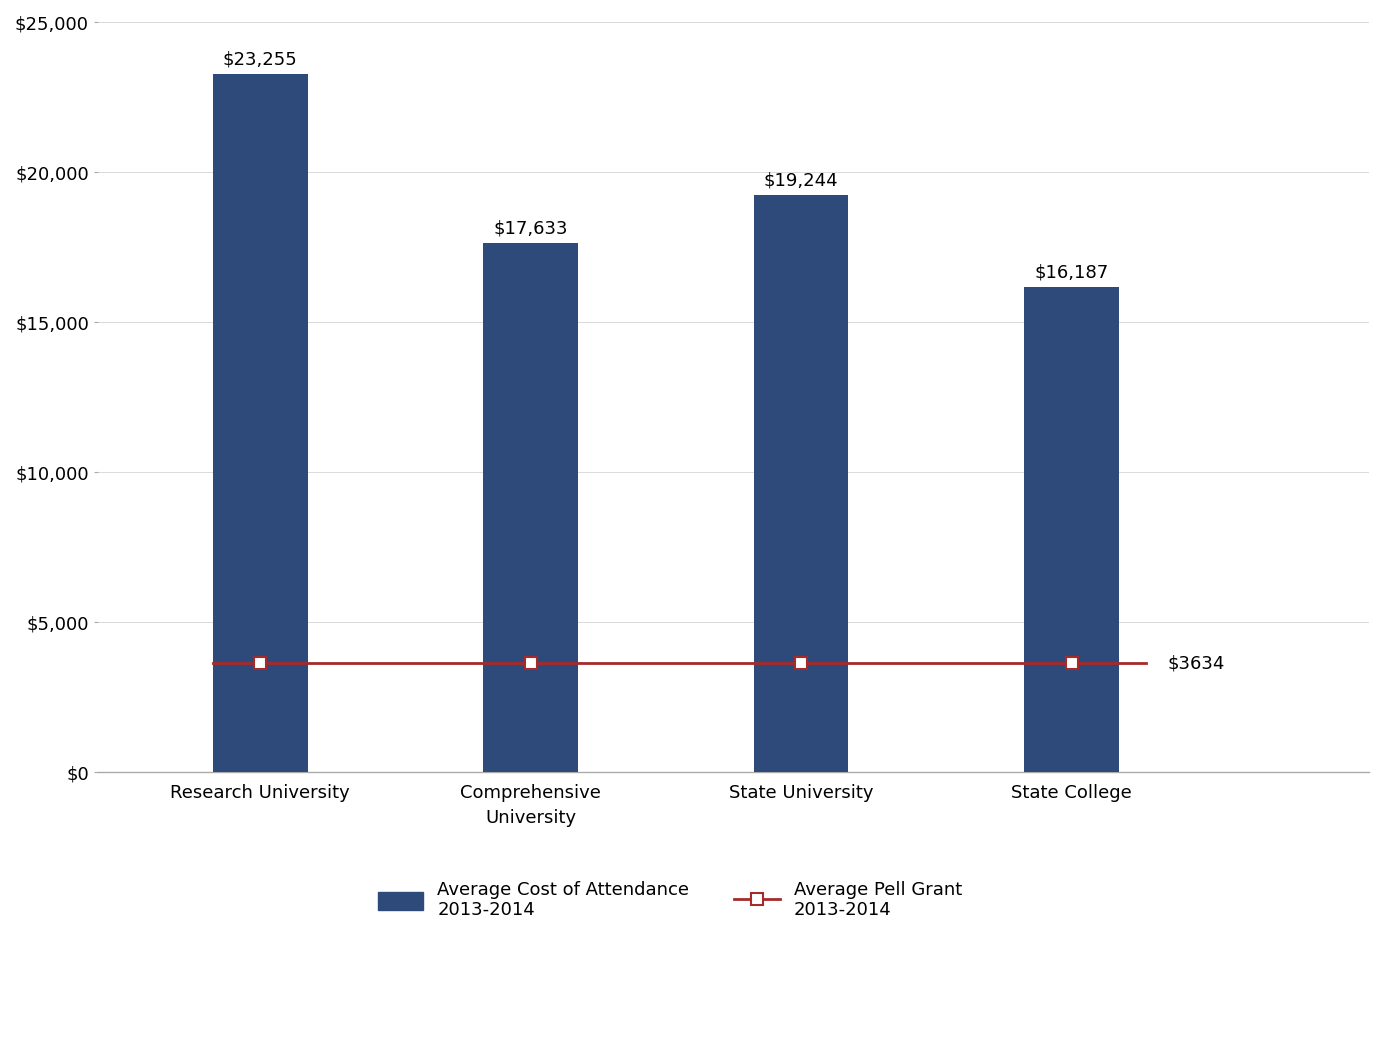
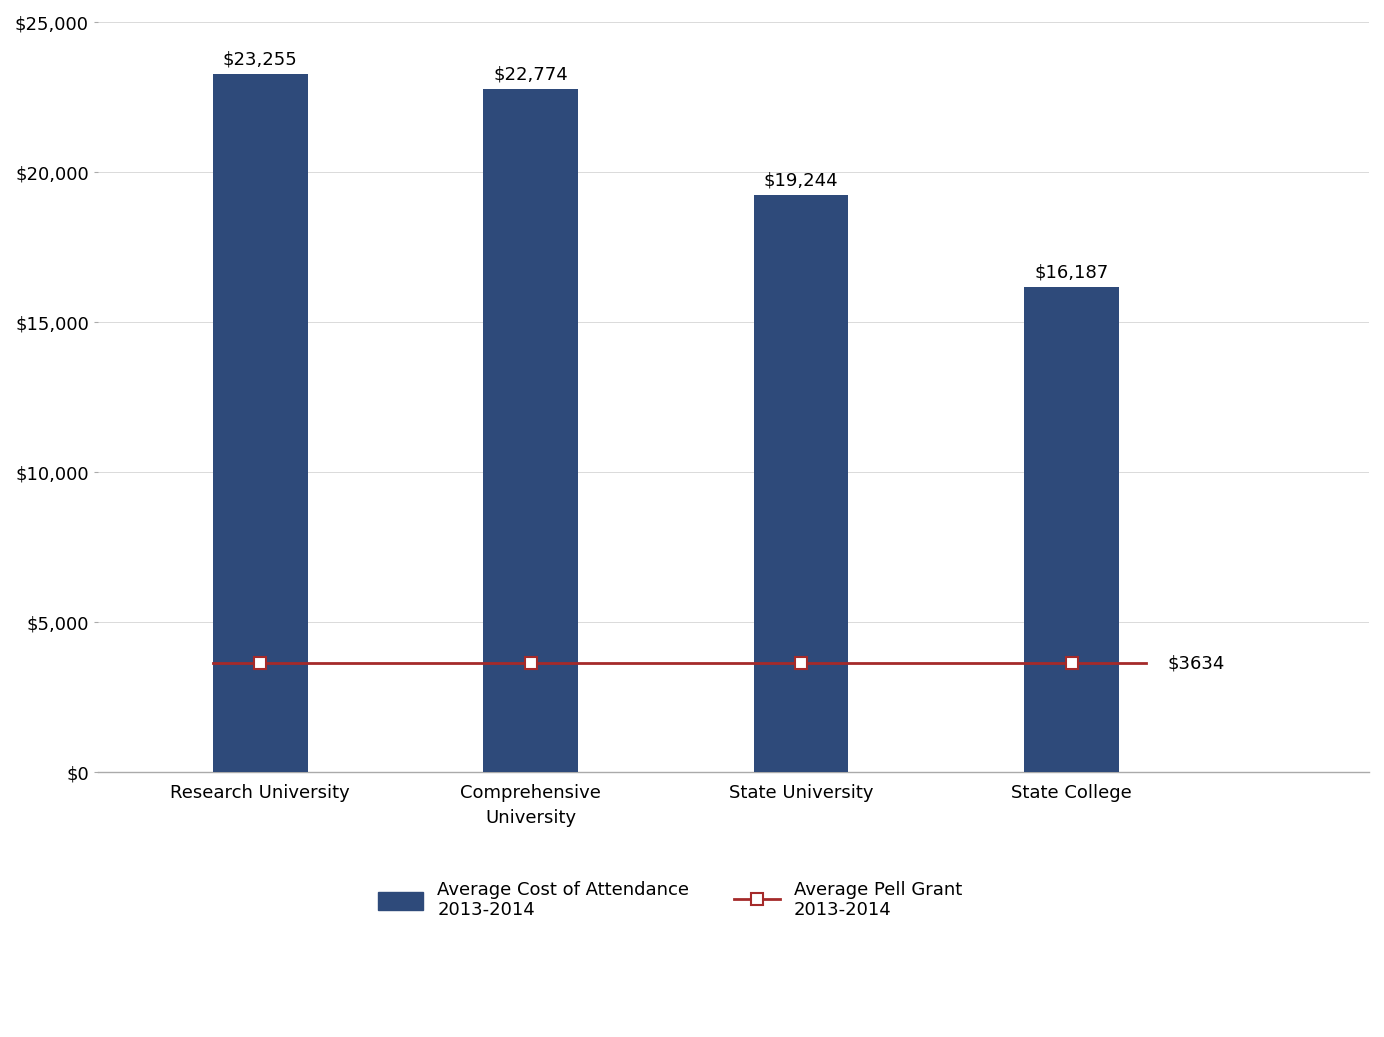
Average Cost of Attendance 2013-2014/Comprehensive University: $17,633 -> $22,774
